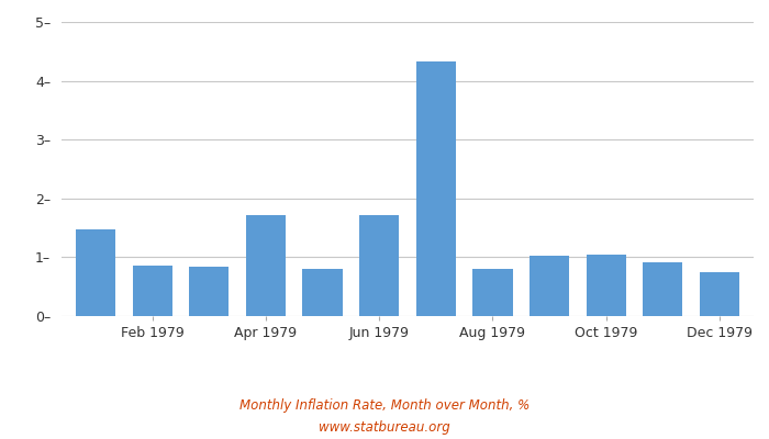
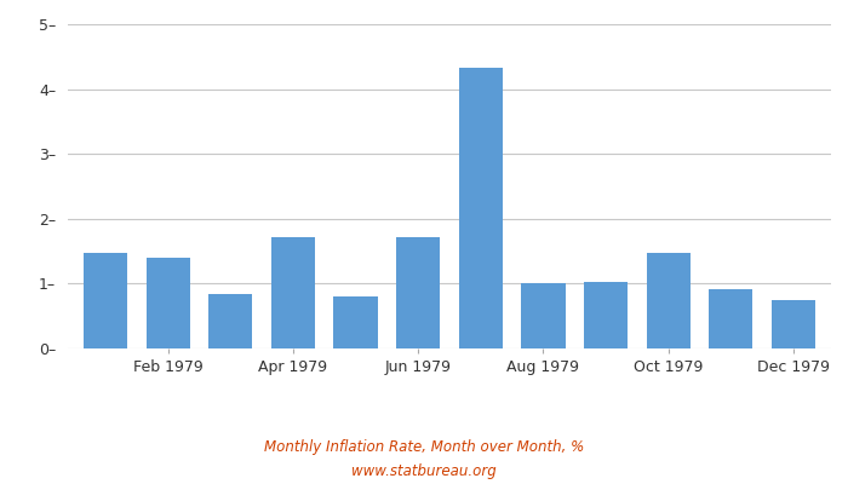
Feb 1979: 0.85– -> 1.40–
Aug 1979: 0.81– -> 1.00–
Oct 1979: 1.05– -> 1.48–
